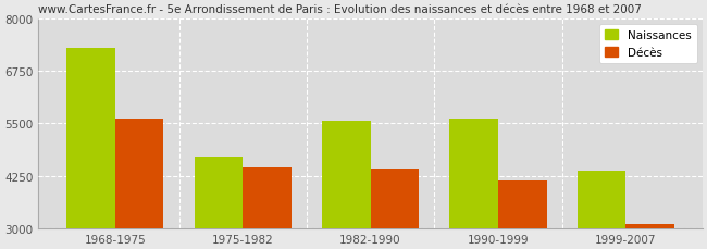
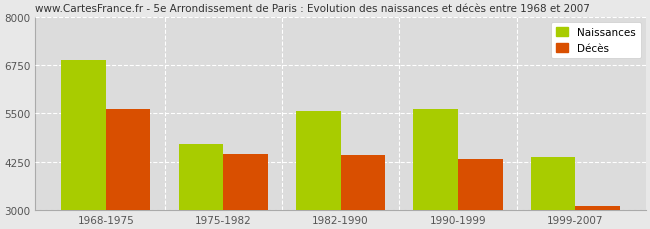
Naissances/1968-1975: 7300 -> 6870
Décès/1990-1999: 4150 -> 4320
